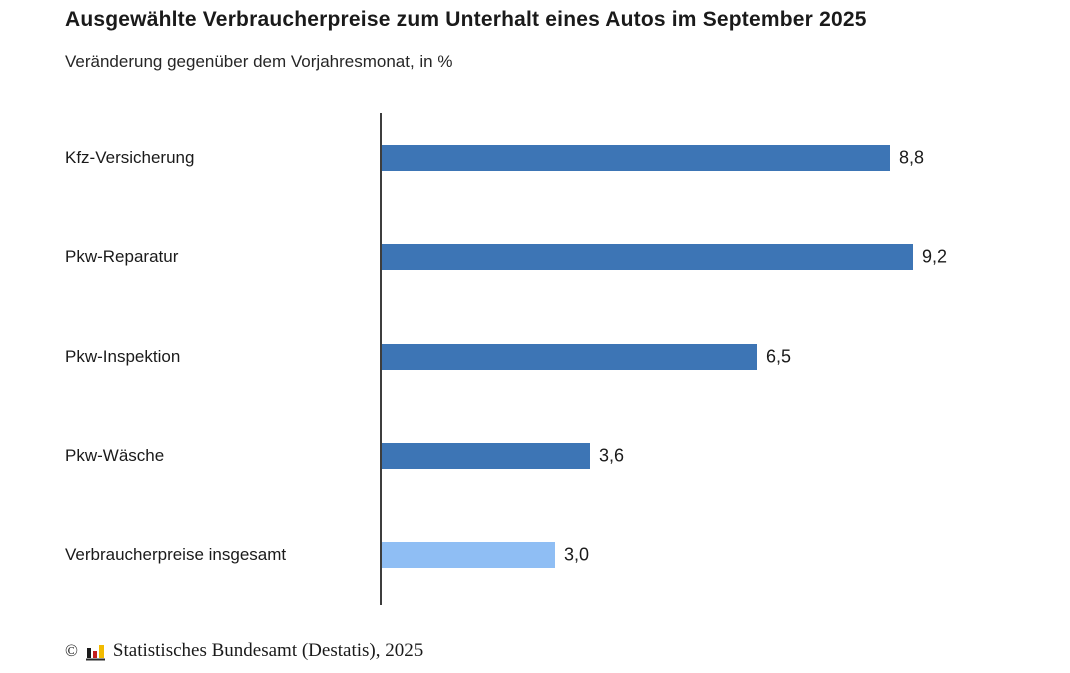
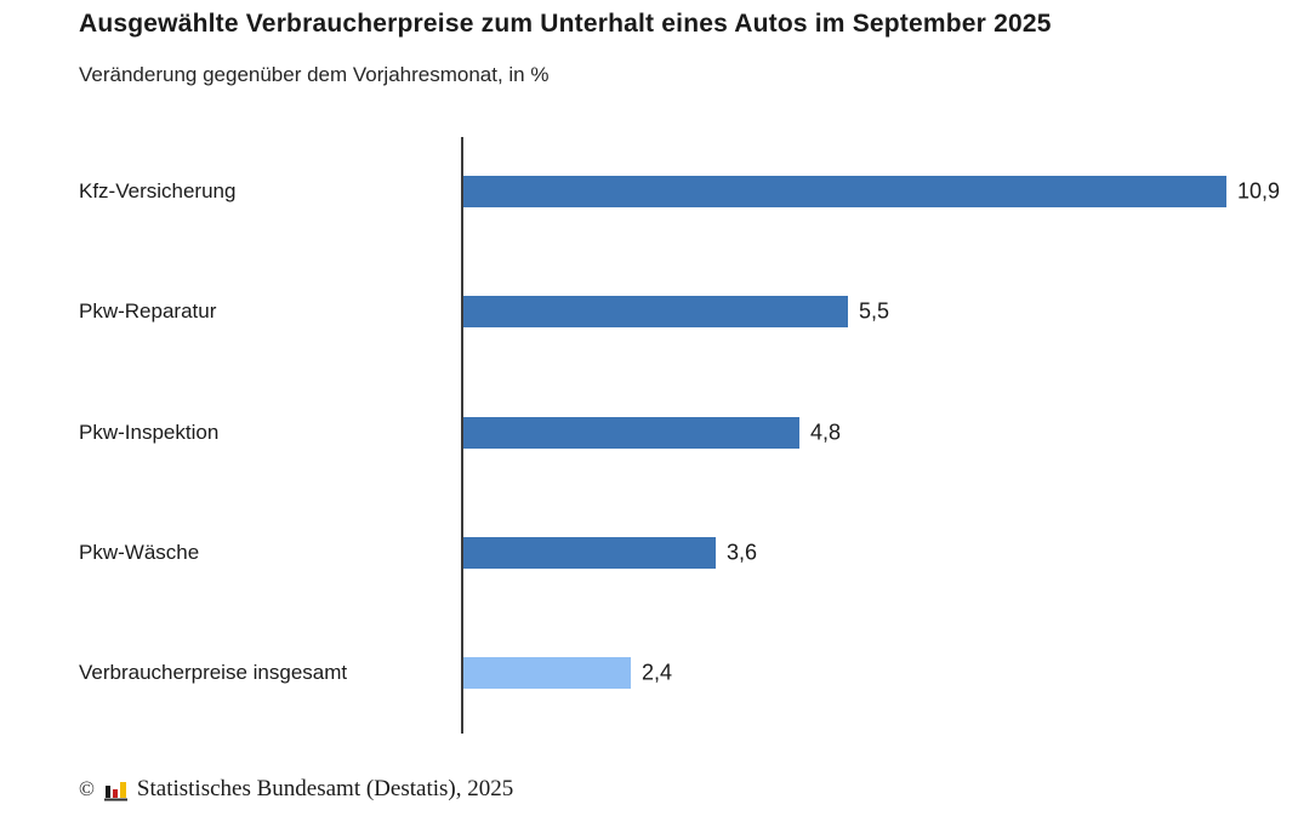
Kfz-Versicherung: 8,8 -> 10,9
Pkw-Reparatur: 9,2 -> 5,5
Pkw-Inspektion: 6,5 -> 4,8
Verbraucherpreise insgesamt: 3,0 -> 2,4
